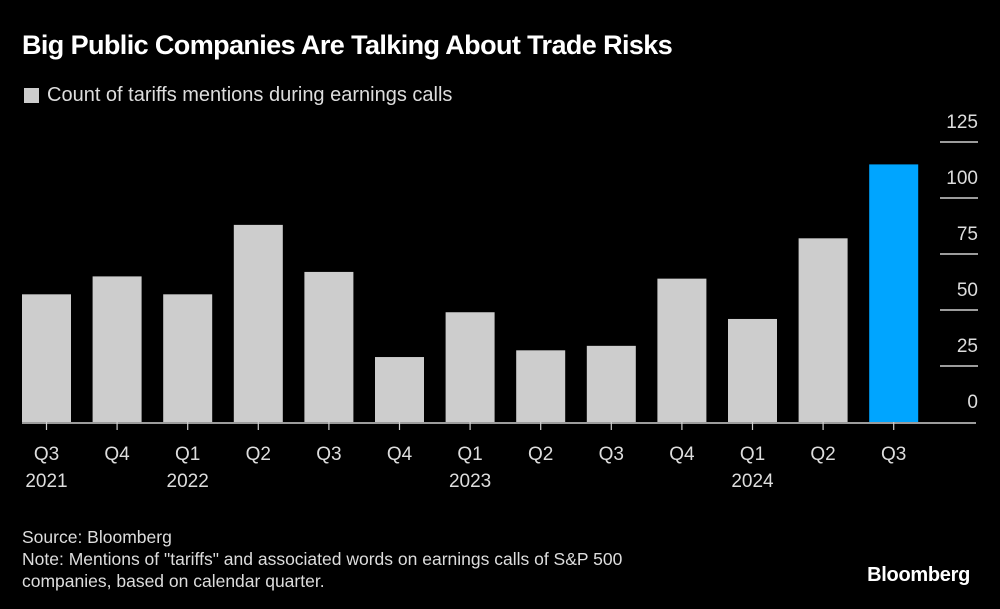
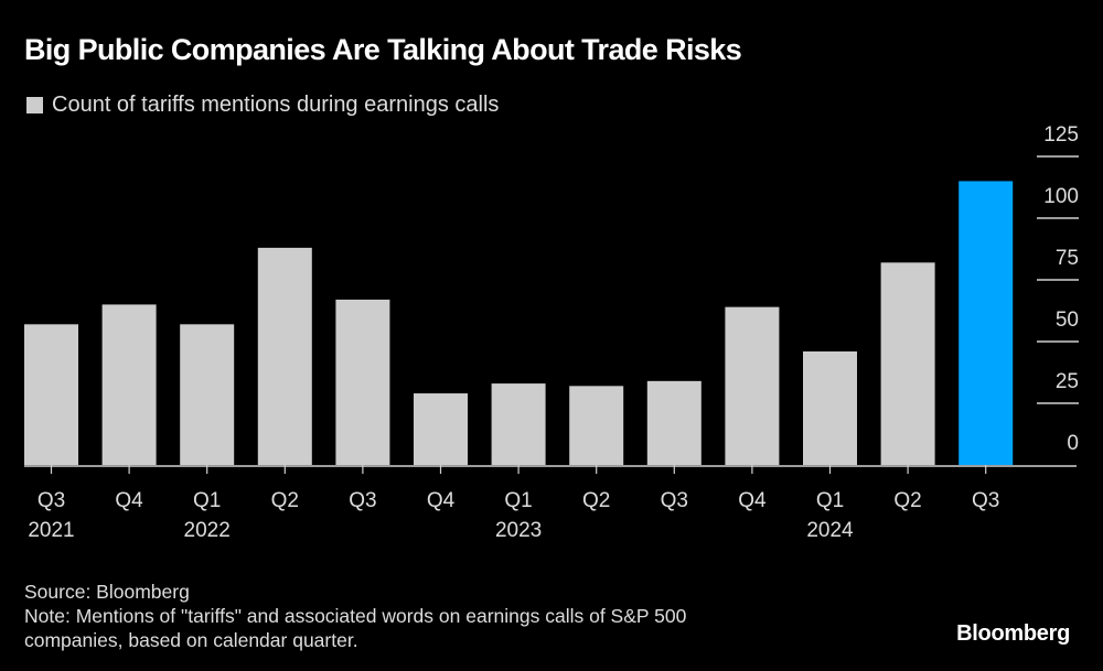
Q1 2023: 49 -> 33
